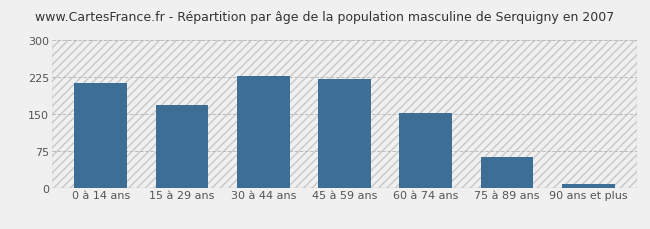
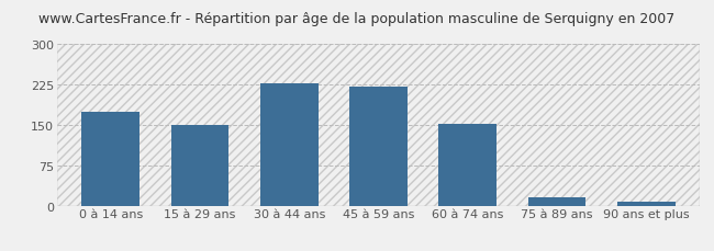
0 à 14 ans: 213 -> 175
15 à 29 ans: 168 -> 150
75 à 89 ans: 63 -> 15
